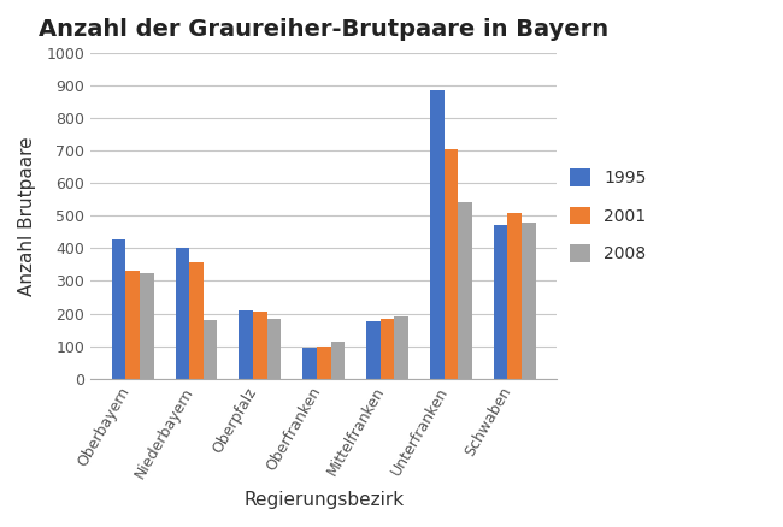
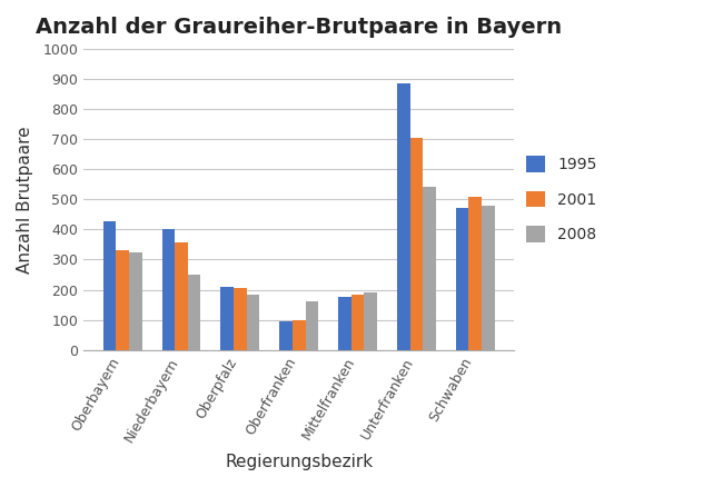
2008/Niederbayern: 180 -> 250
2008/Oberfranken: 115 -> 163
